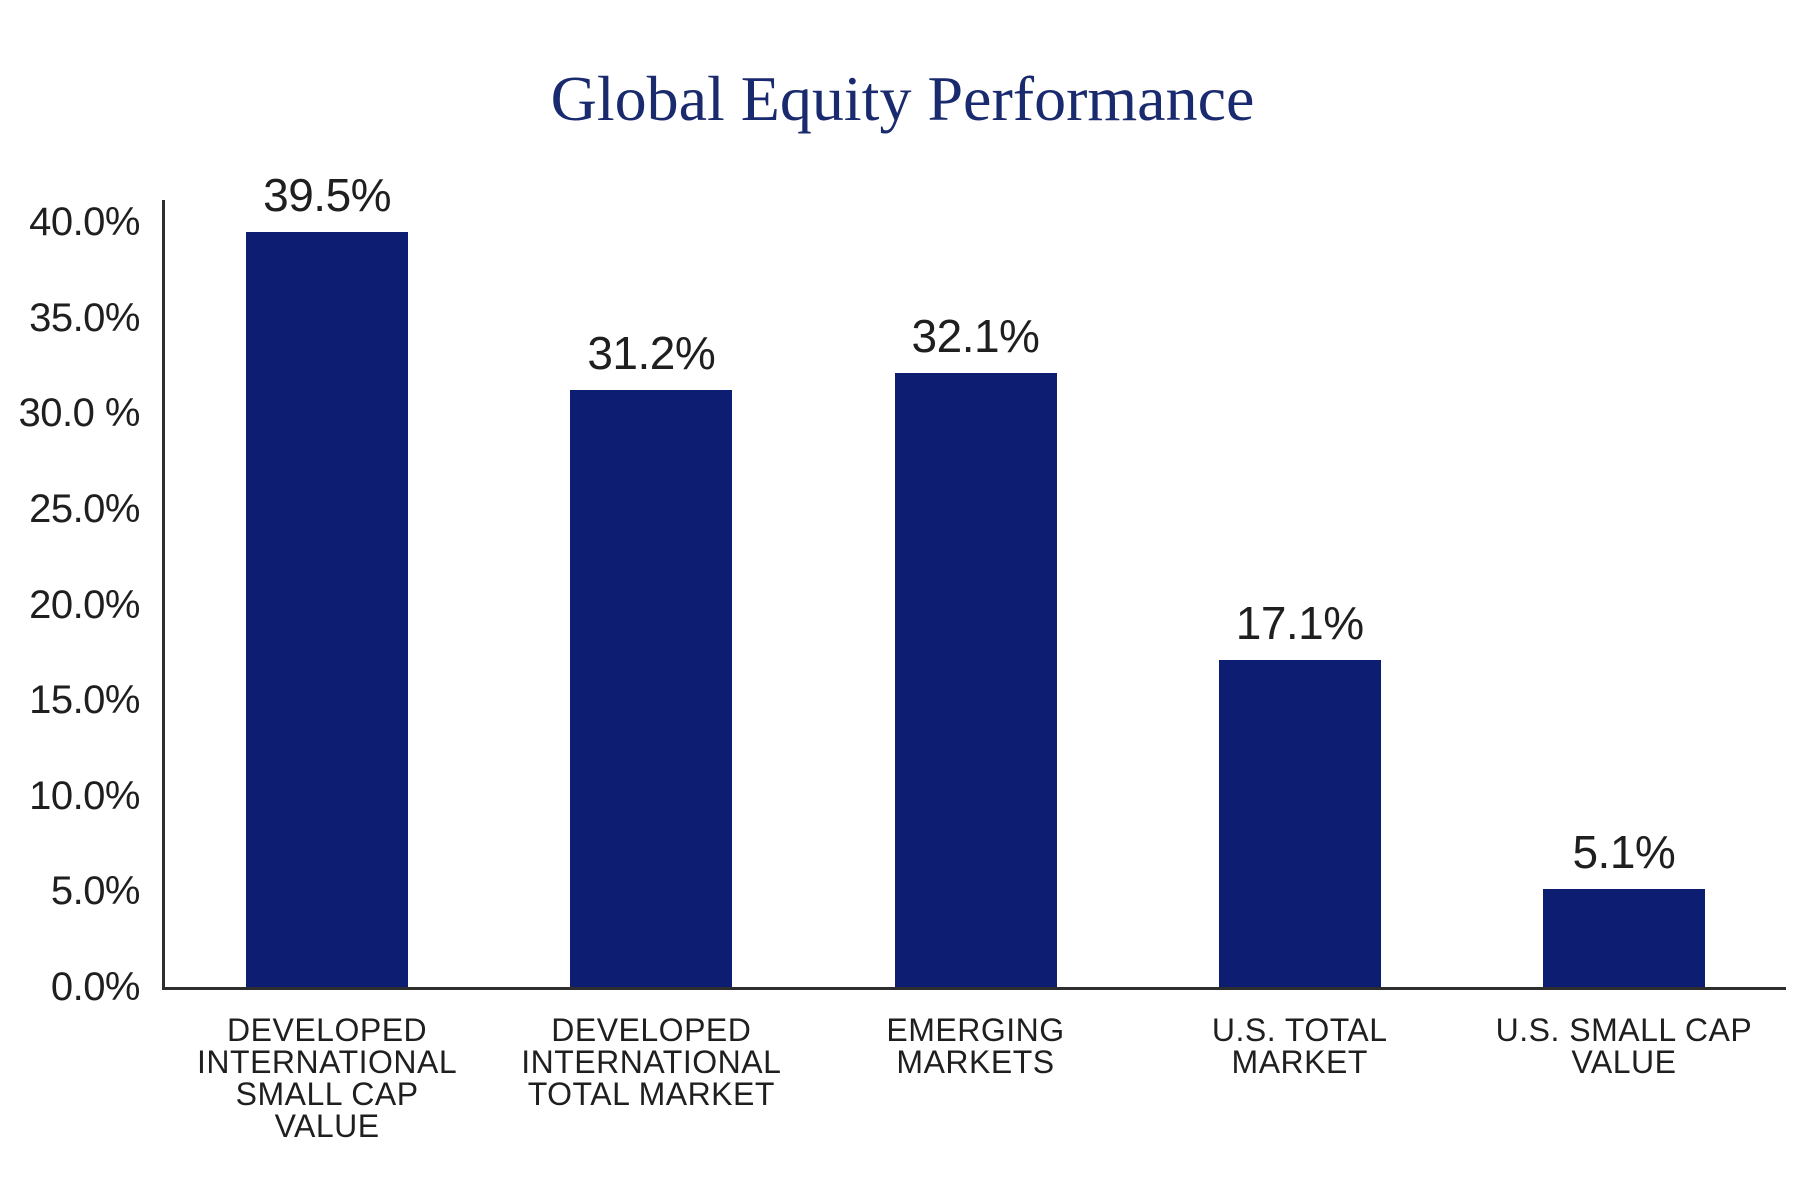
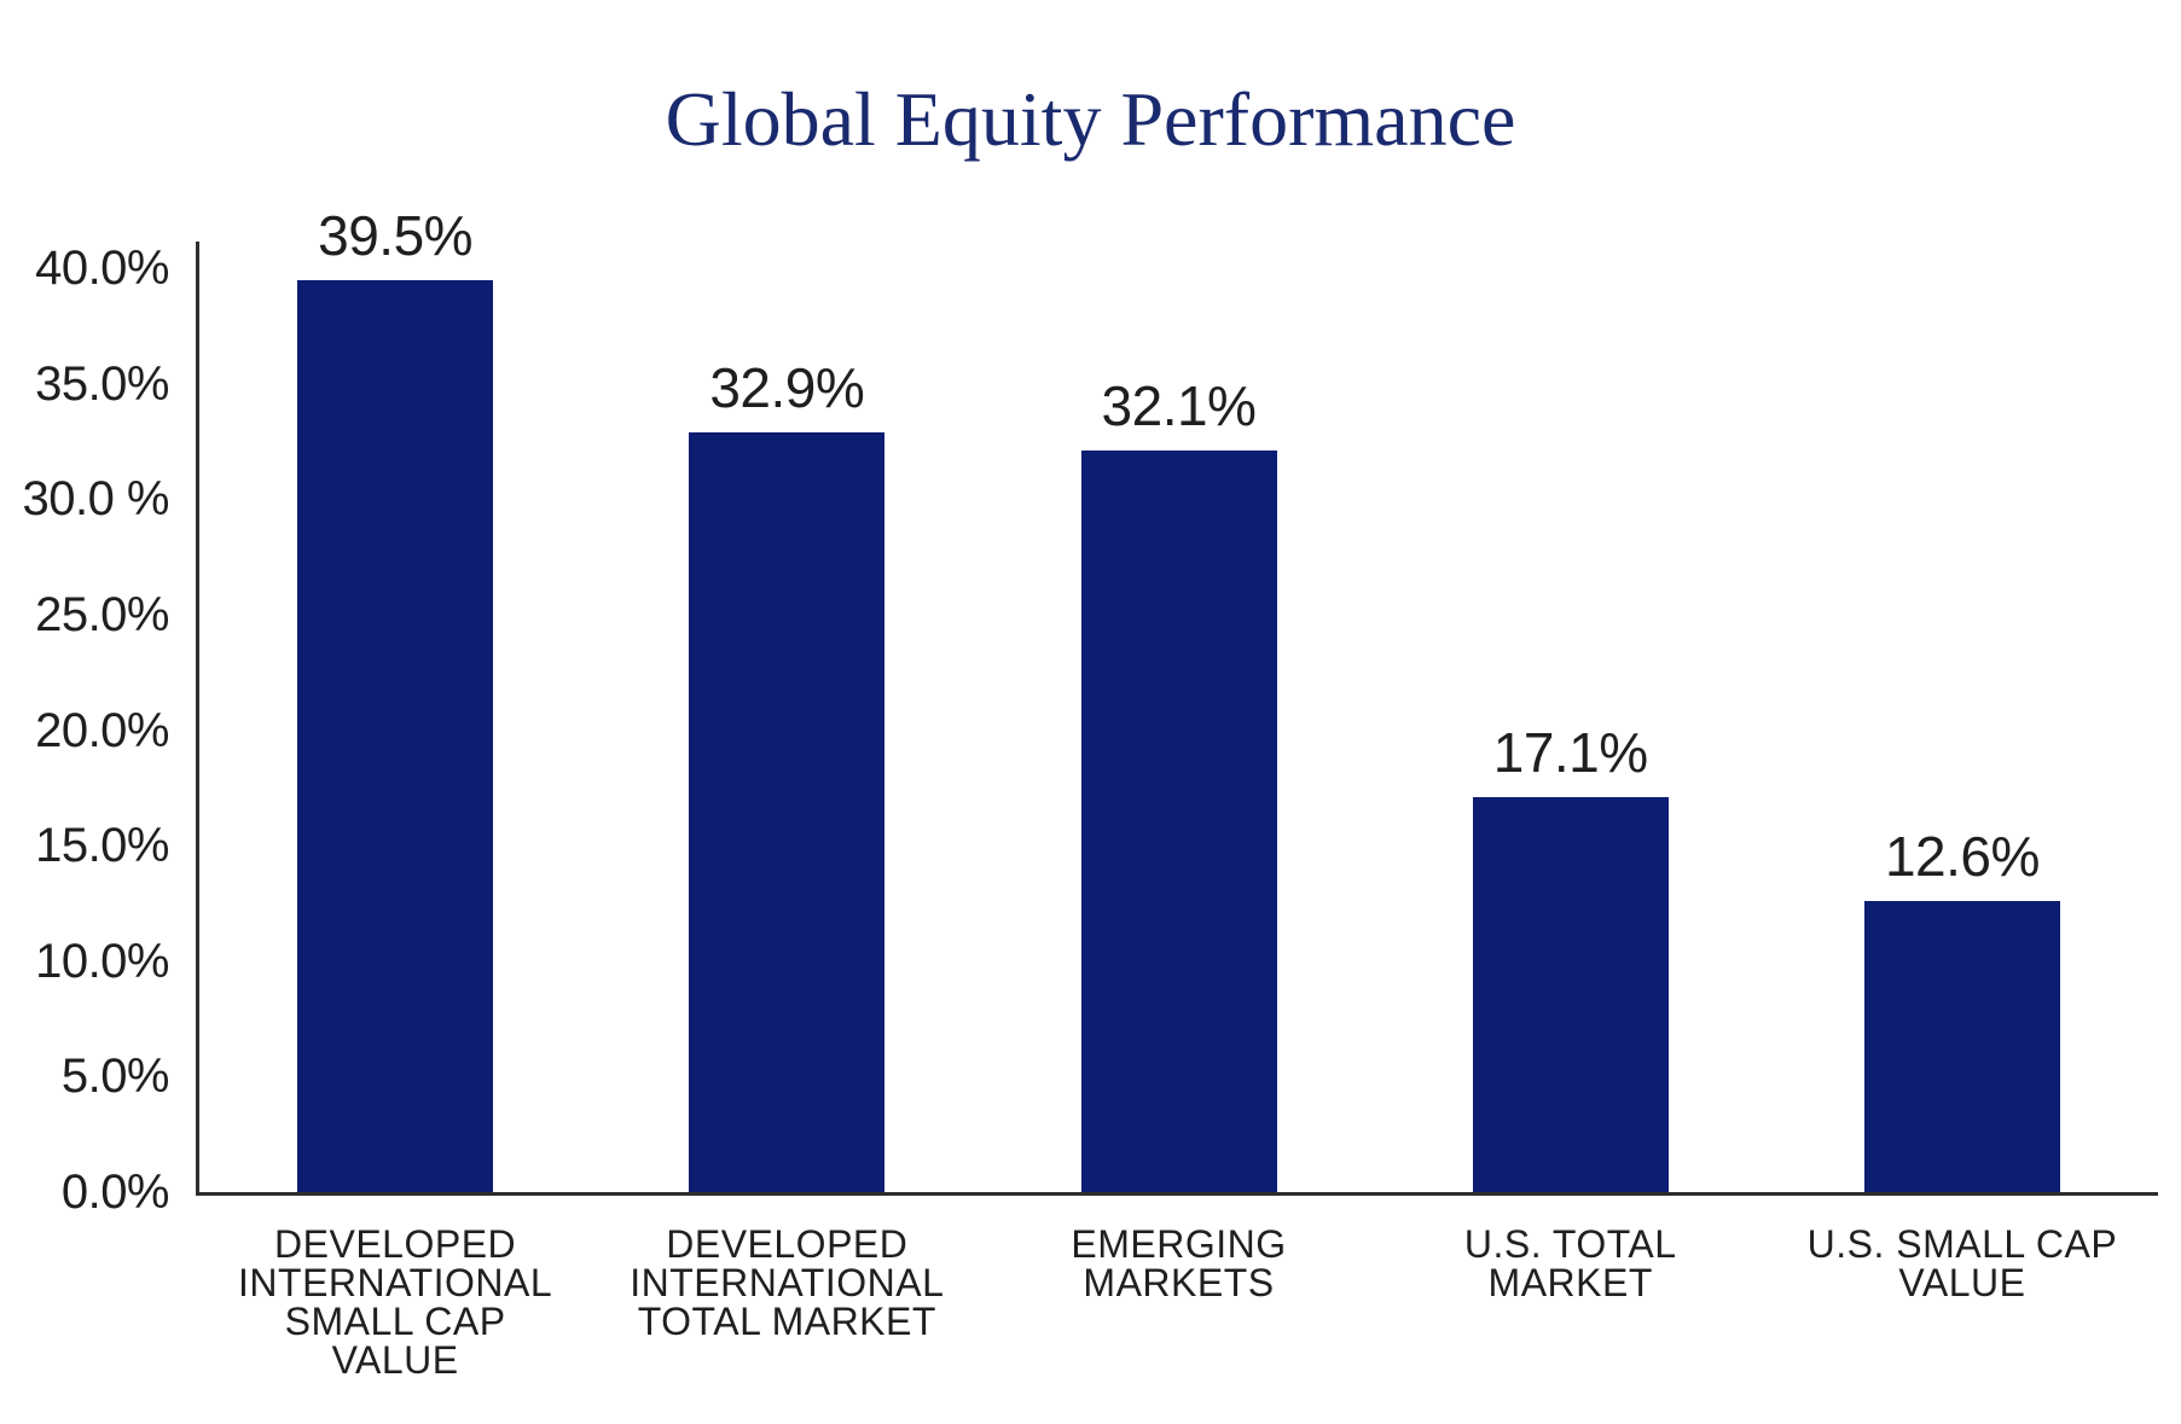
DEVELOPED INTERNATIONAL TOTAL MARKET: 31.2% -> 32.9%
U.S. SMALL CAP VALUE: 5.1% -> 12.6%
